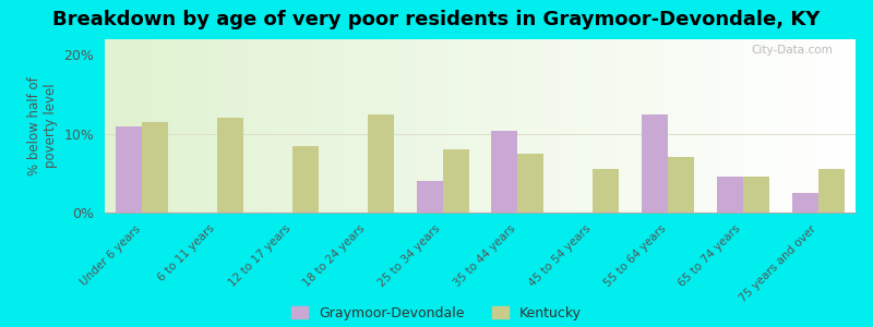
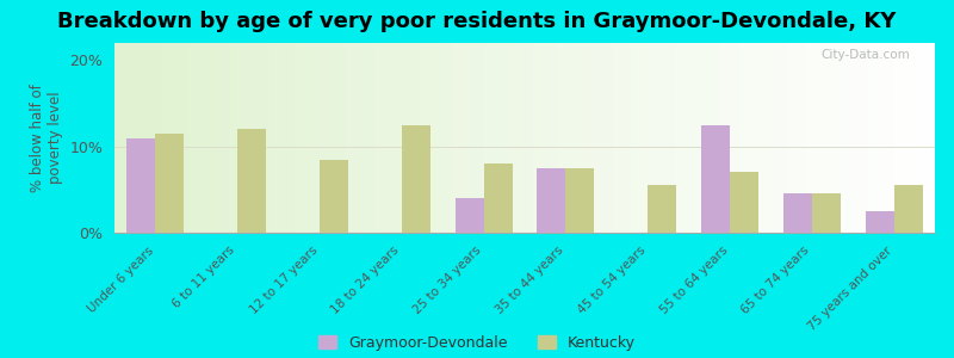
Graymoor-Devondale/35 to 44 years: 10.4% -> 7.5%
